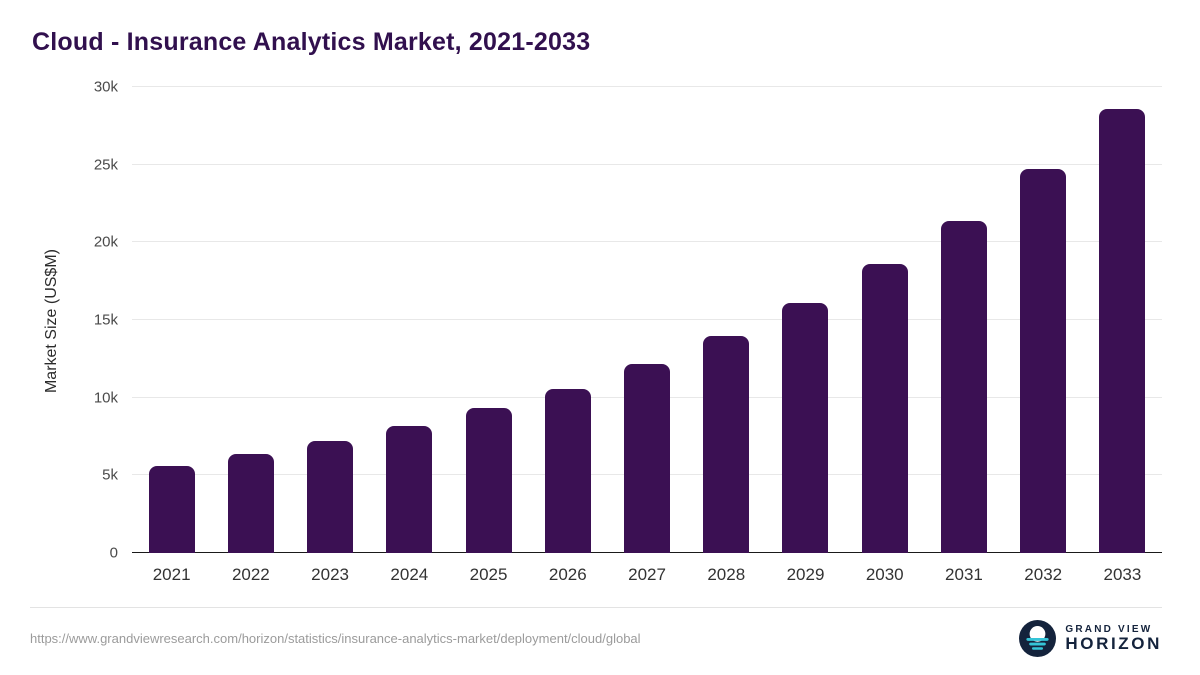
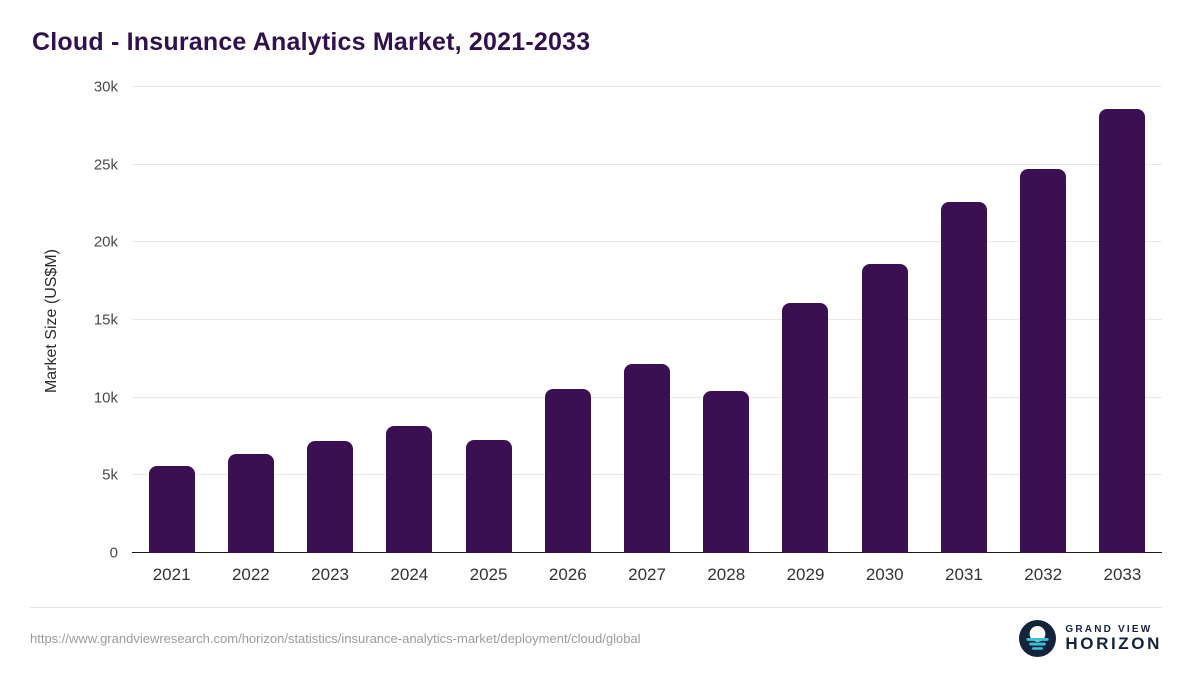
2025: 9.4k -> 7.3k
2028: 14.0k -> 10.4k
2031: 21.4k -> 22.6k
